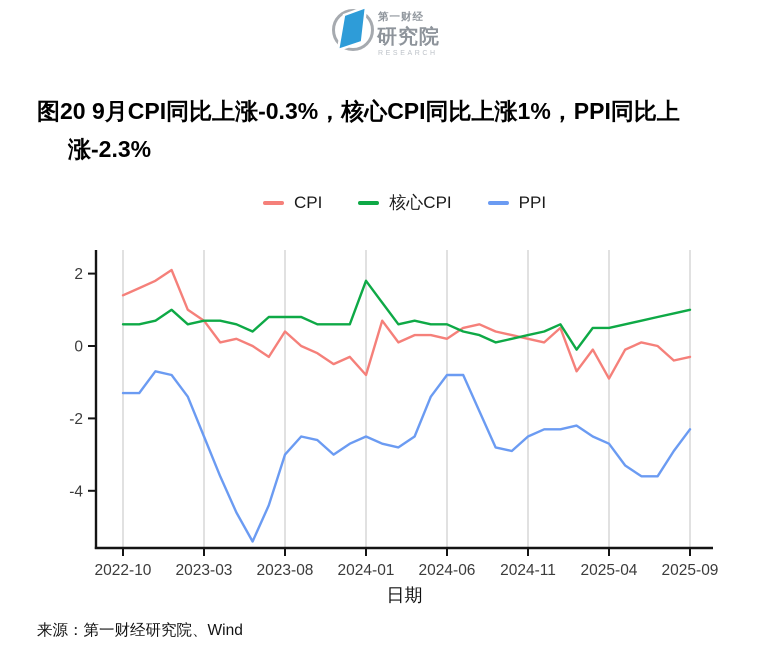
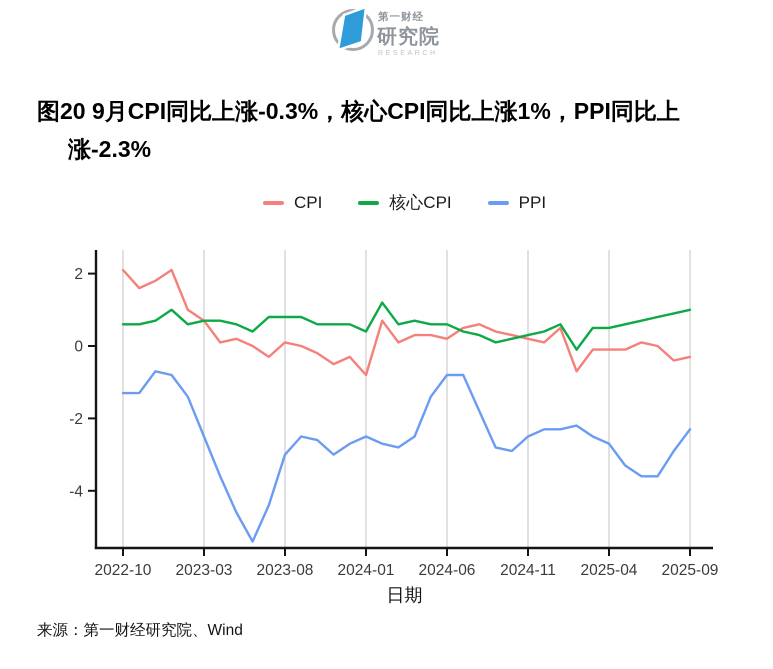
CPI/2022-10: 1.4 -> 2.1
CPI/2023-08: 0.4 -> 0.1
核心CPI/2024-01: 1.8 -> 0.4
CPI/2025-04: -0.9 -> -0.1
